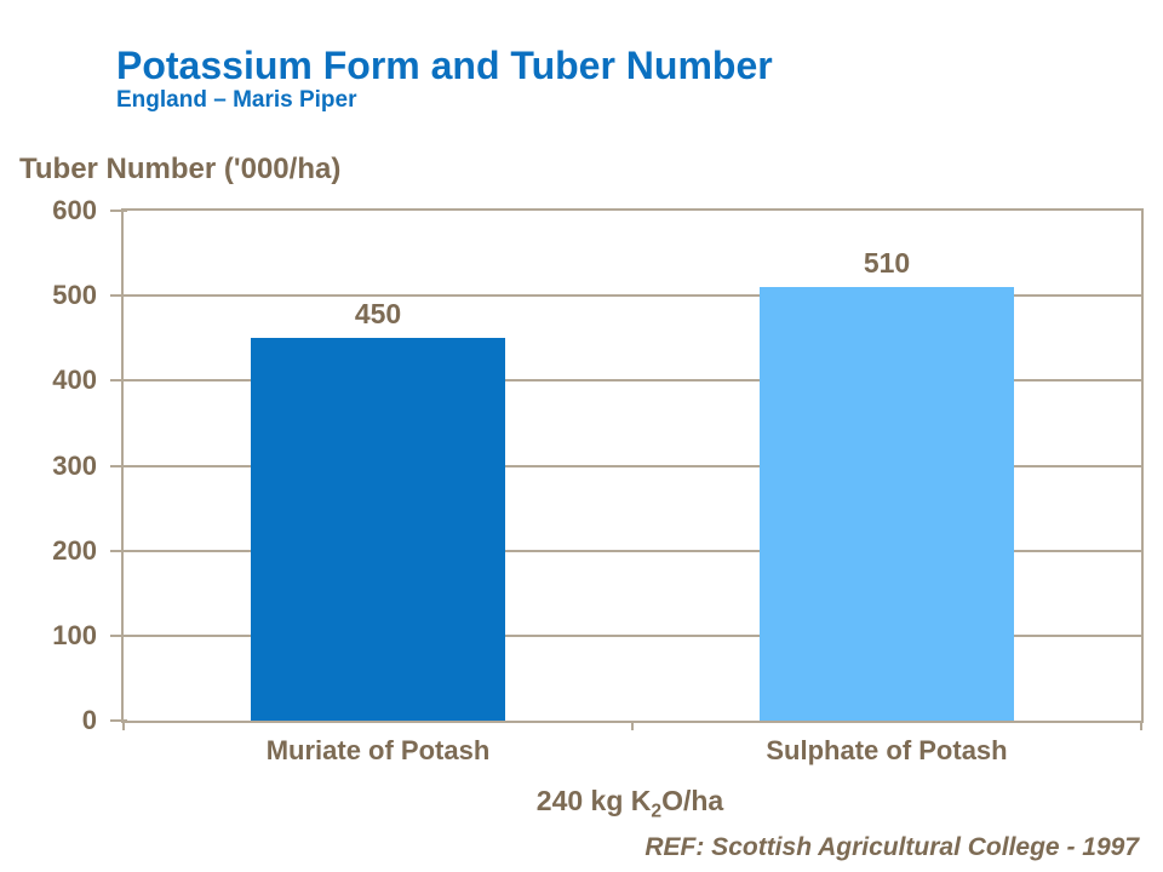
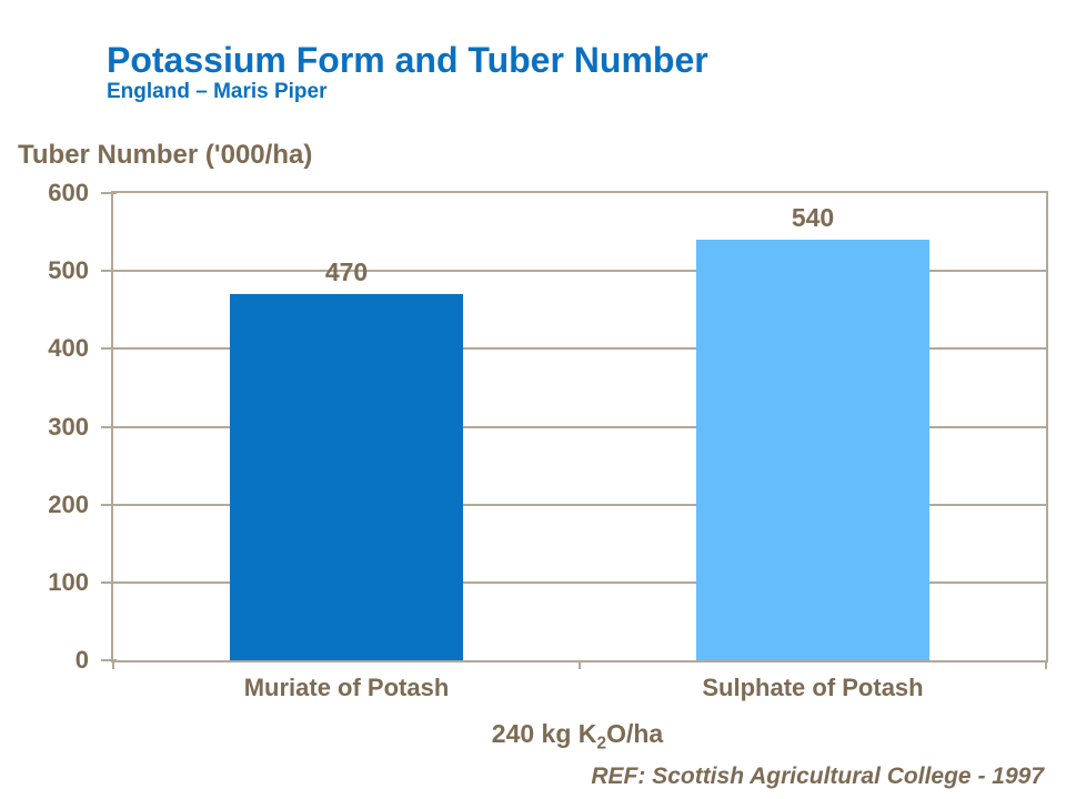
Muriate of Potash: 450 -> 470
Sulphate of Potash: 510 -> 540
